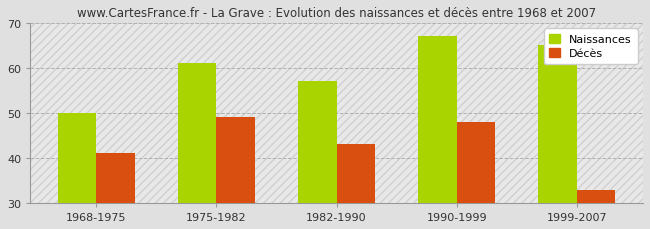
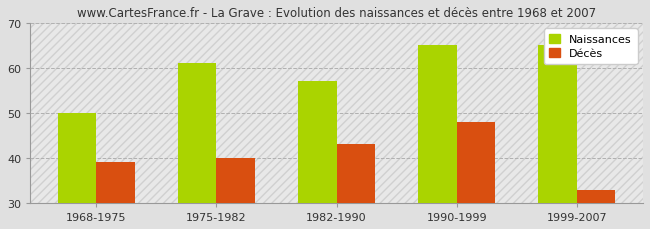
Décès/1968-1975: 41 -> 39
Décès/1975-1982: 49 -> 40
Naissances/1990-1999: 67 -> 65
